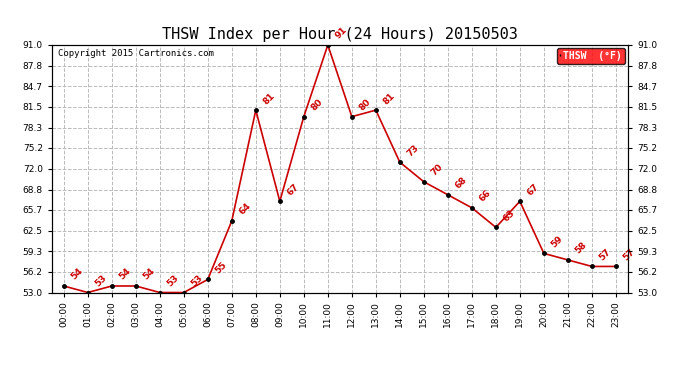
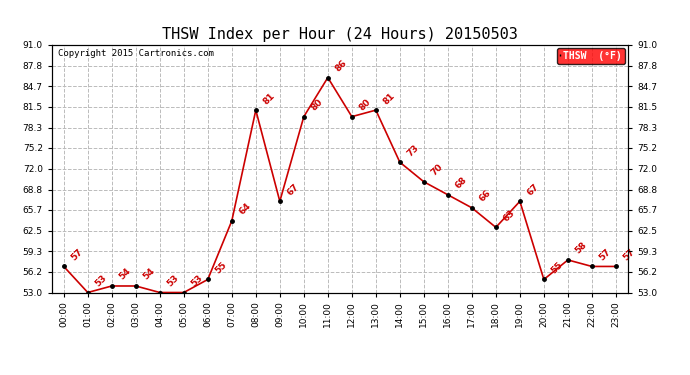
00:00: 54 -> 57
11:00: 91 -> 86
20:00: 59 -> 55
